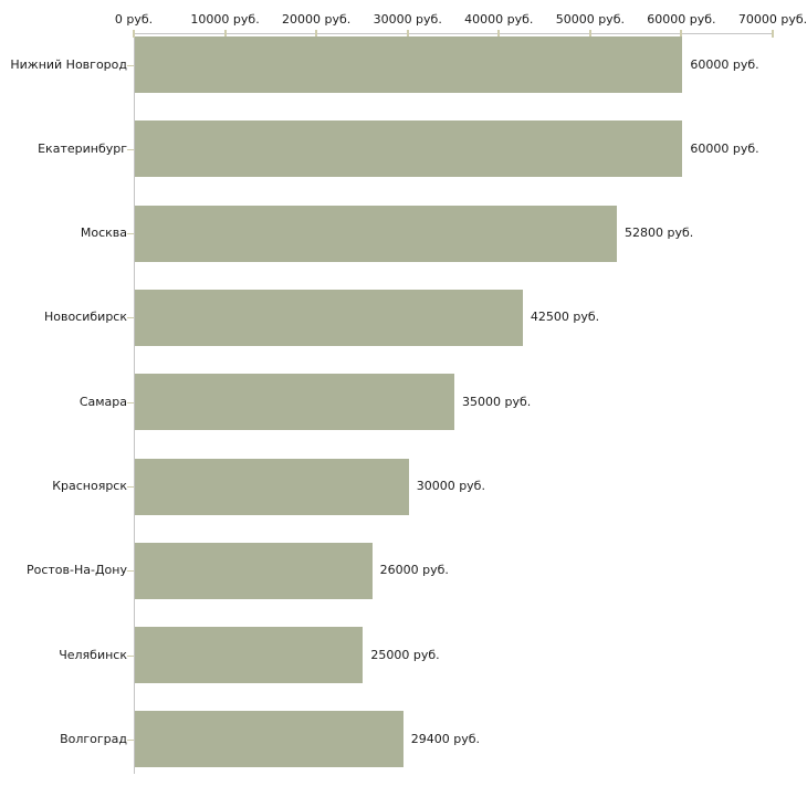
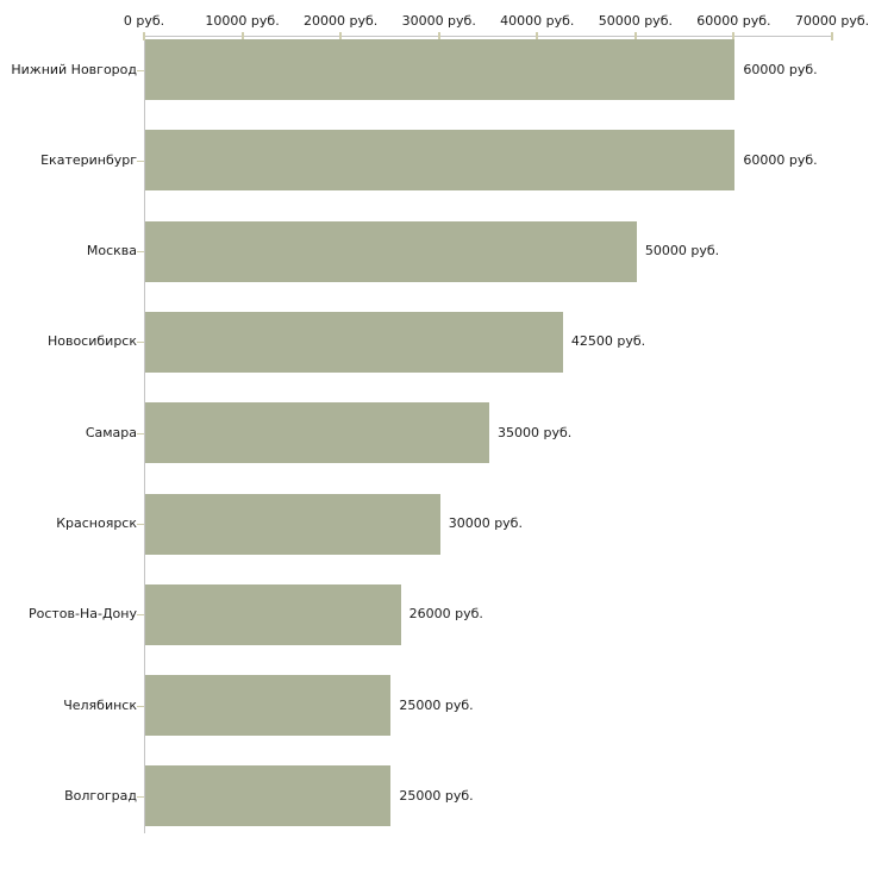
Москва: 52800 -> 50000
Волгоград: 29400 -> 25000
